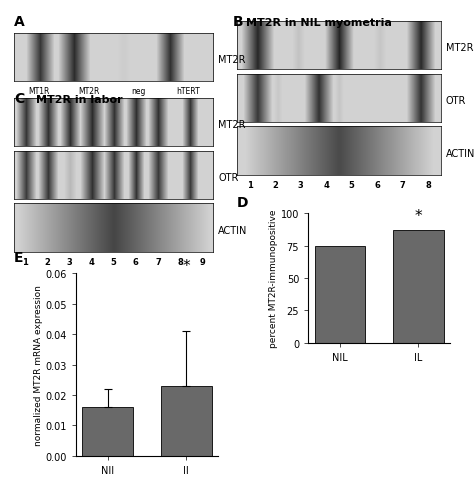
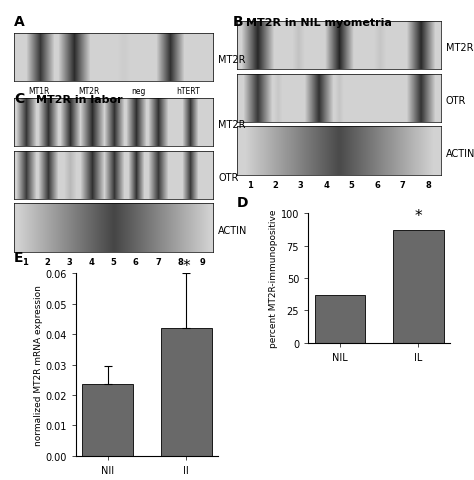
NIL: 75 -> 37
NII: 0.0160 -> 0.0235
II: 0.0230 -> 0.0420
